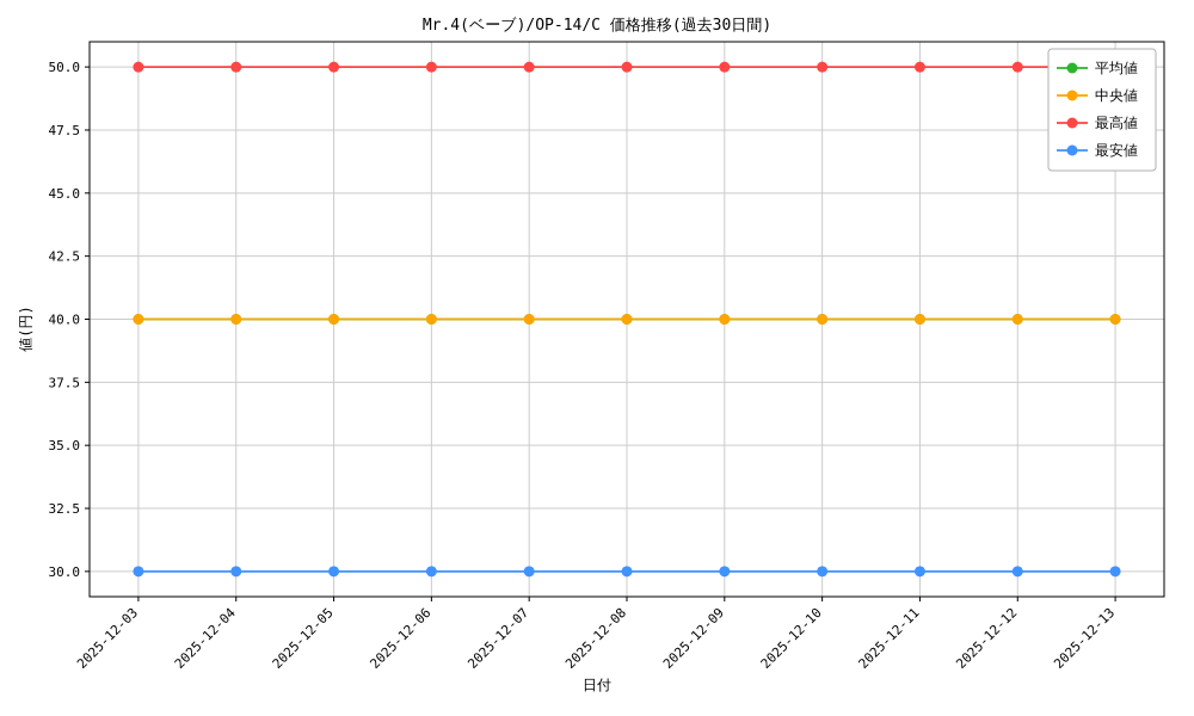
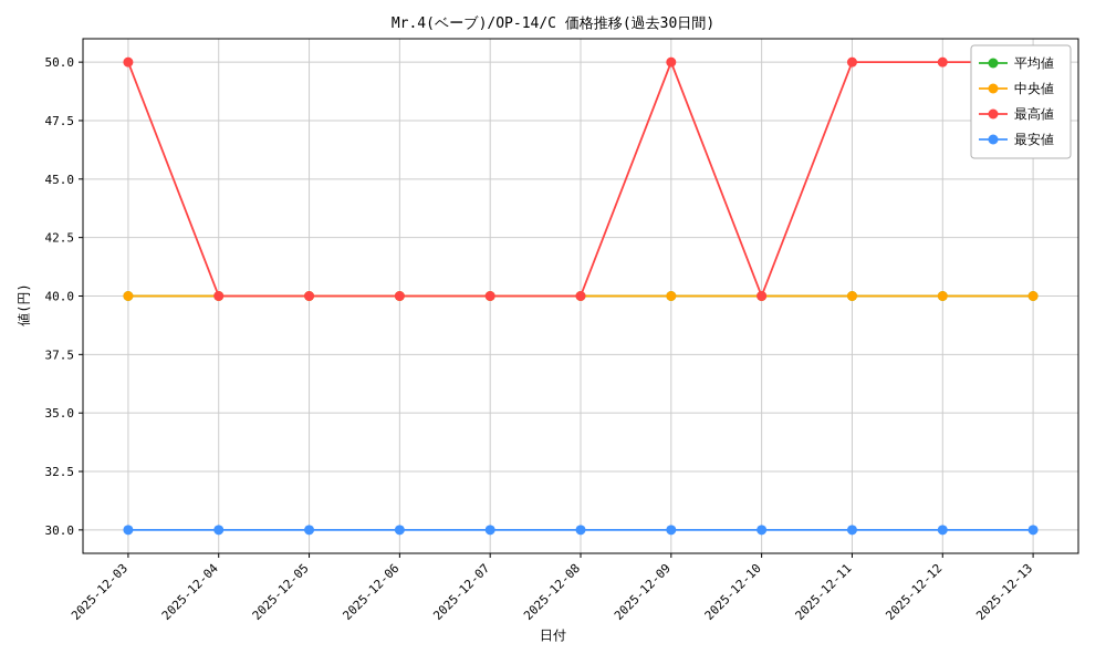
最高値/2025-12-04: 50 -> 40
最高値/2025-12-05: 50 -> 40
最高値/2025-12-06: 50 -> 40
最高値/2025-12-07: 50 -> 40
最高値/2025-12-08: 50 -> 40
最高値/2025-12-10: 50 -> 40
